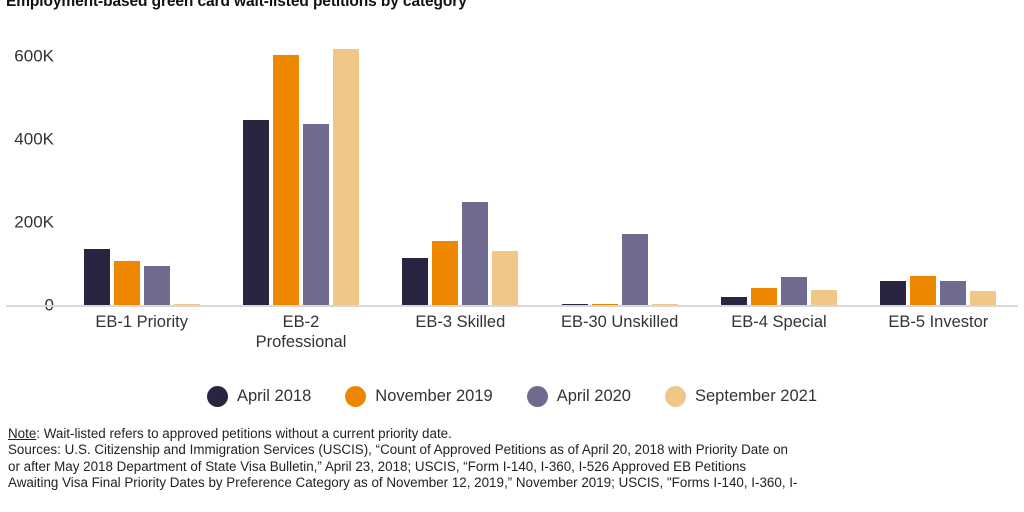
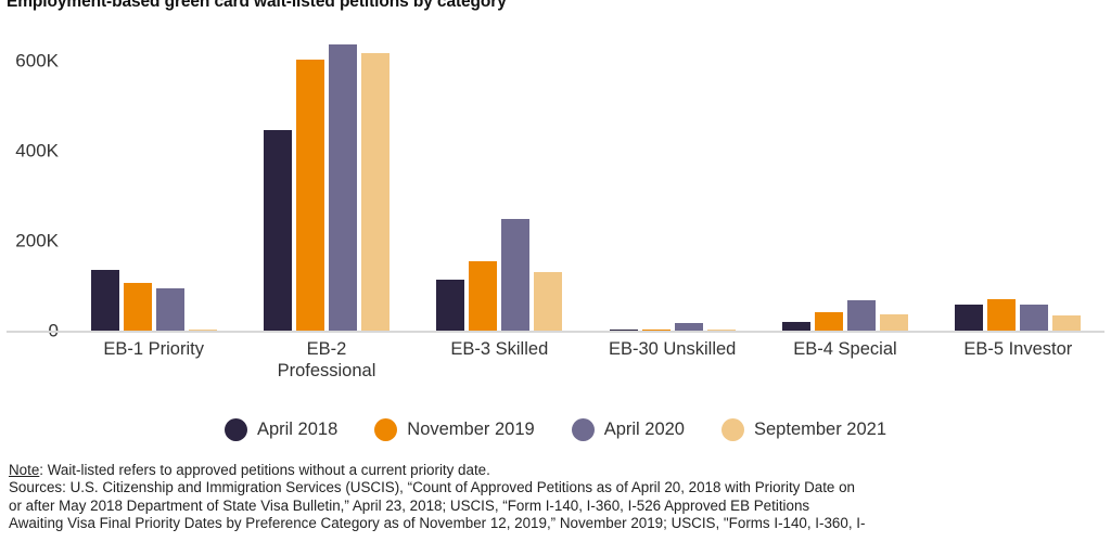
April 2020/EB-2 Professional: 430K -> 630K
April 2020/EB-30 Unskilled: 170K -> 20K
